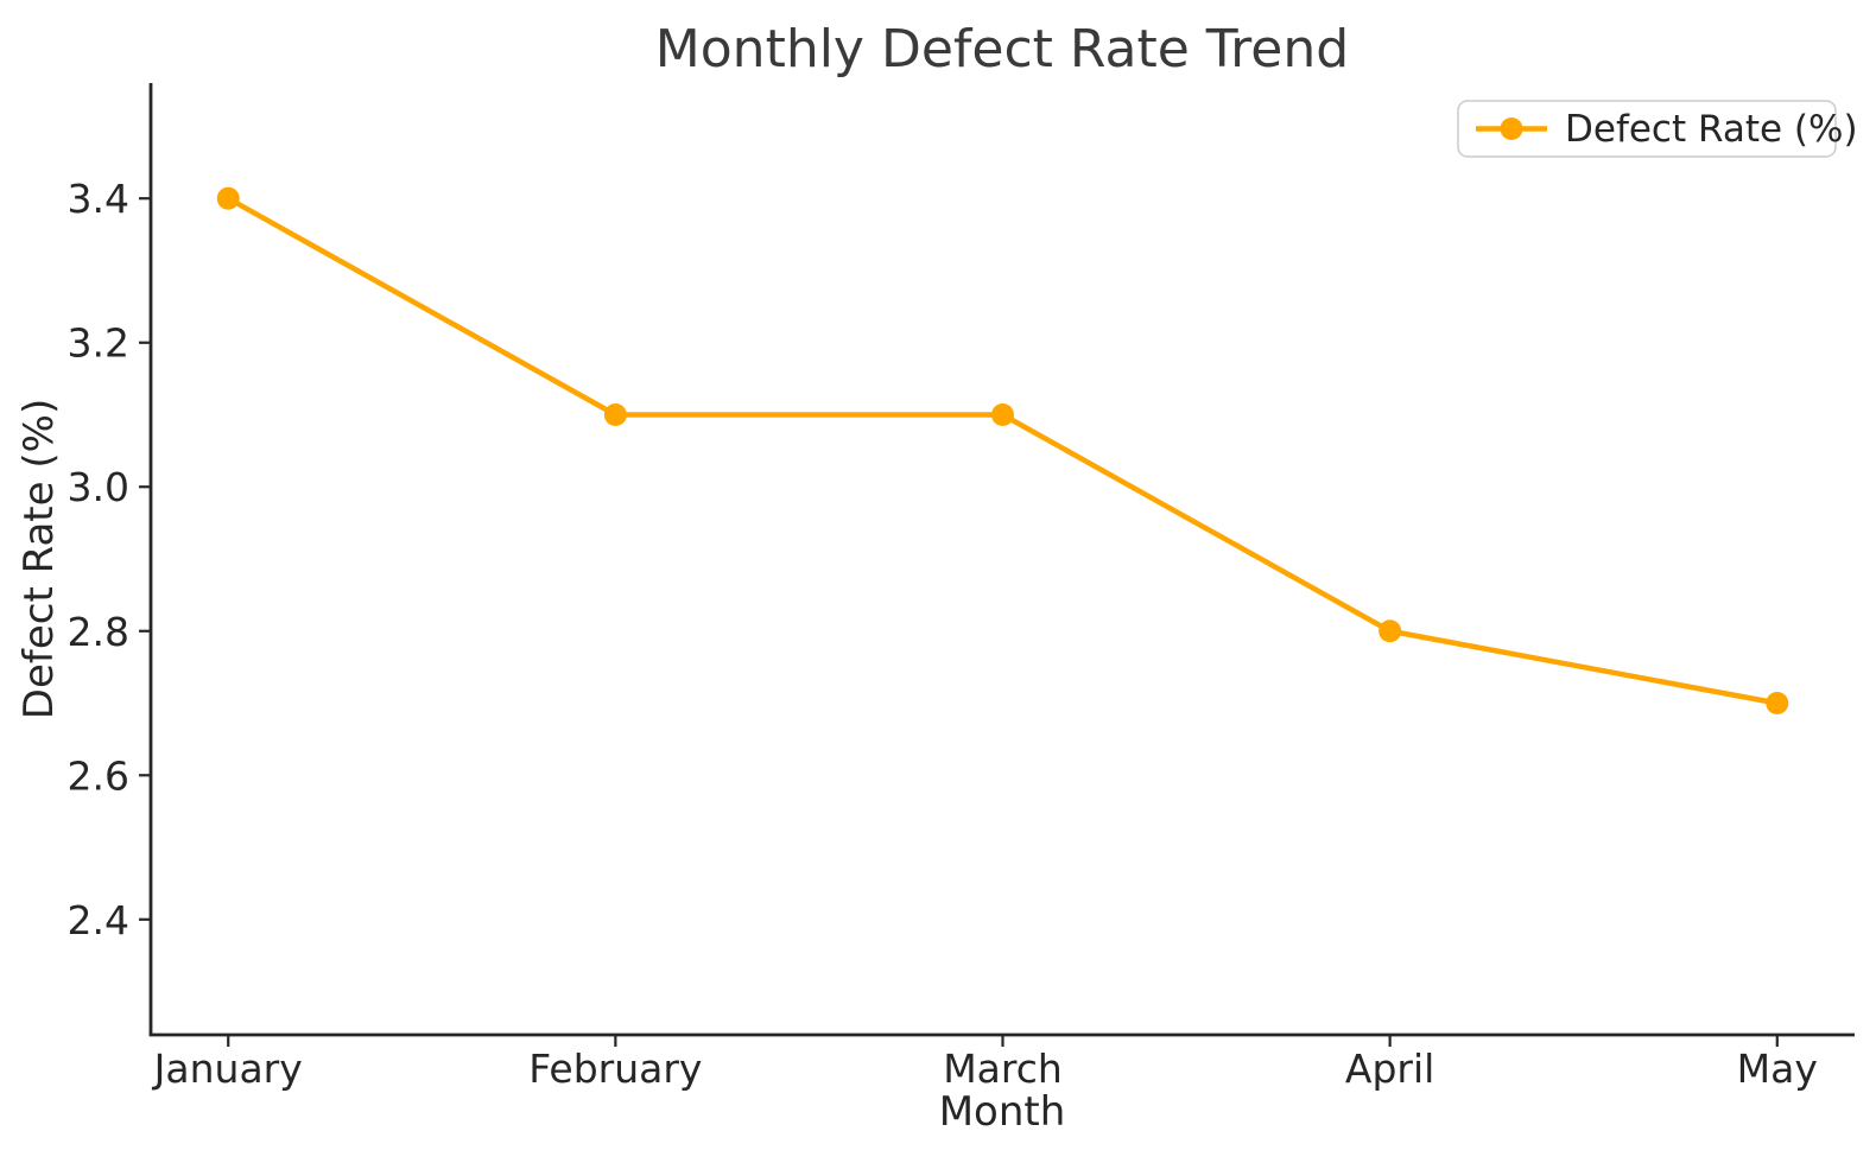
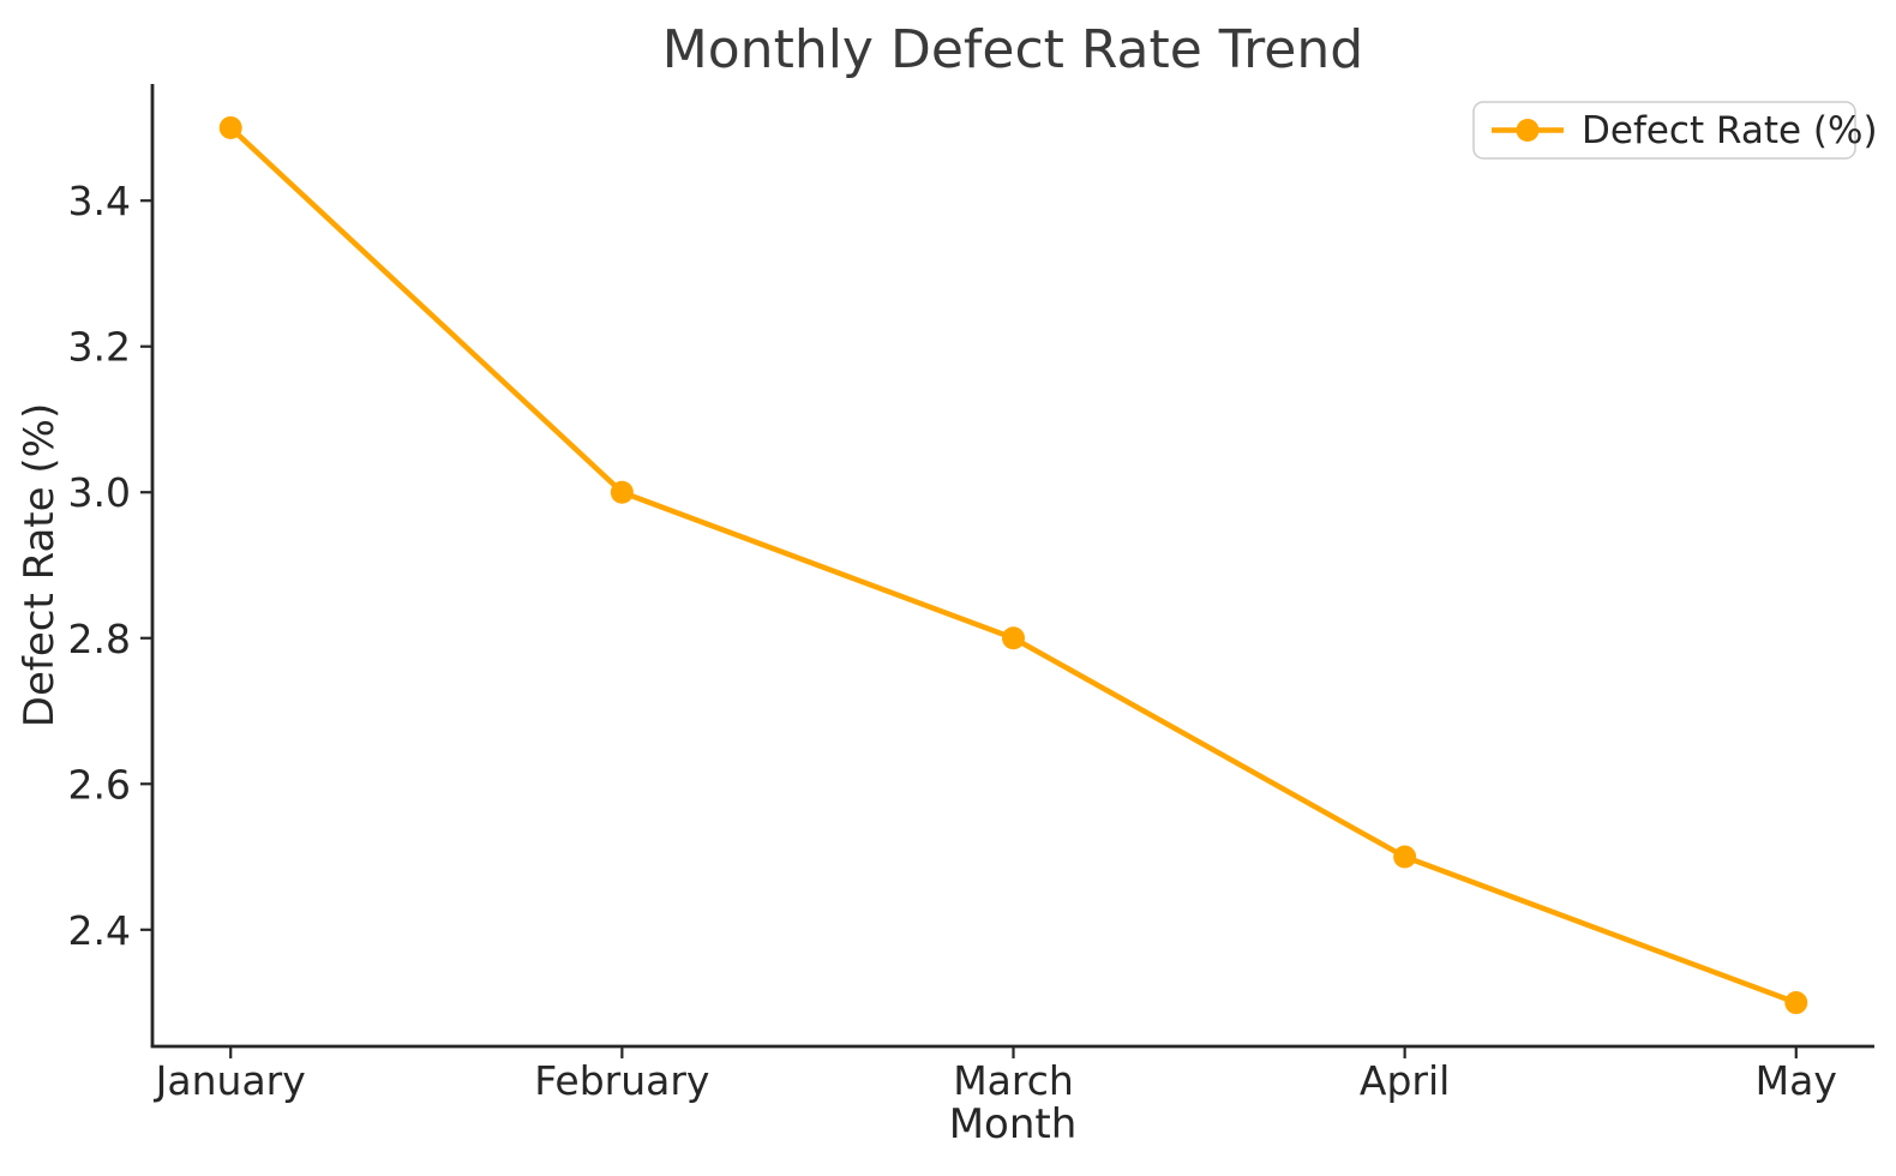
January: 3.4 -> 3.5
February: 3.1 -> 3.0
March: 3.1 -> 2.8
April: 2.8 -> 2.5
May: 2.7 -> 2.3
